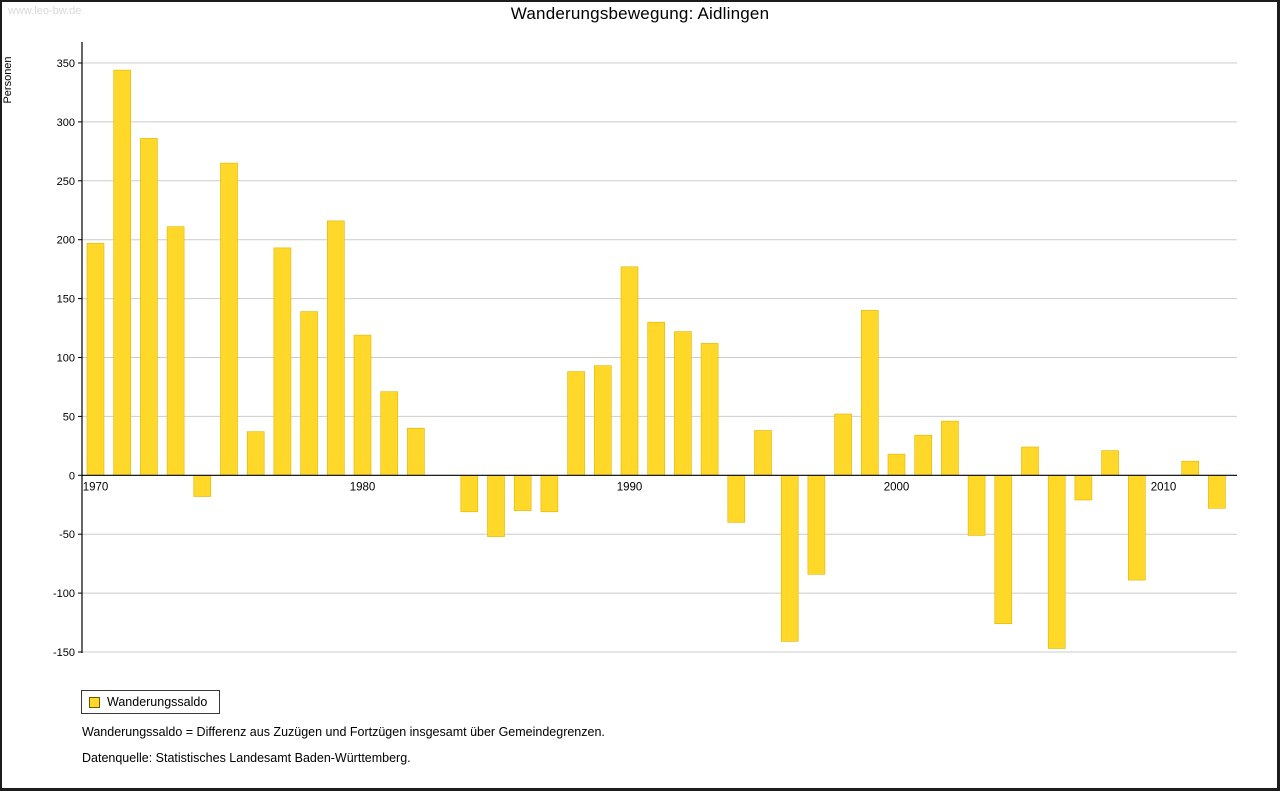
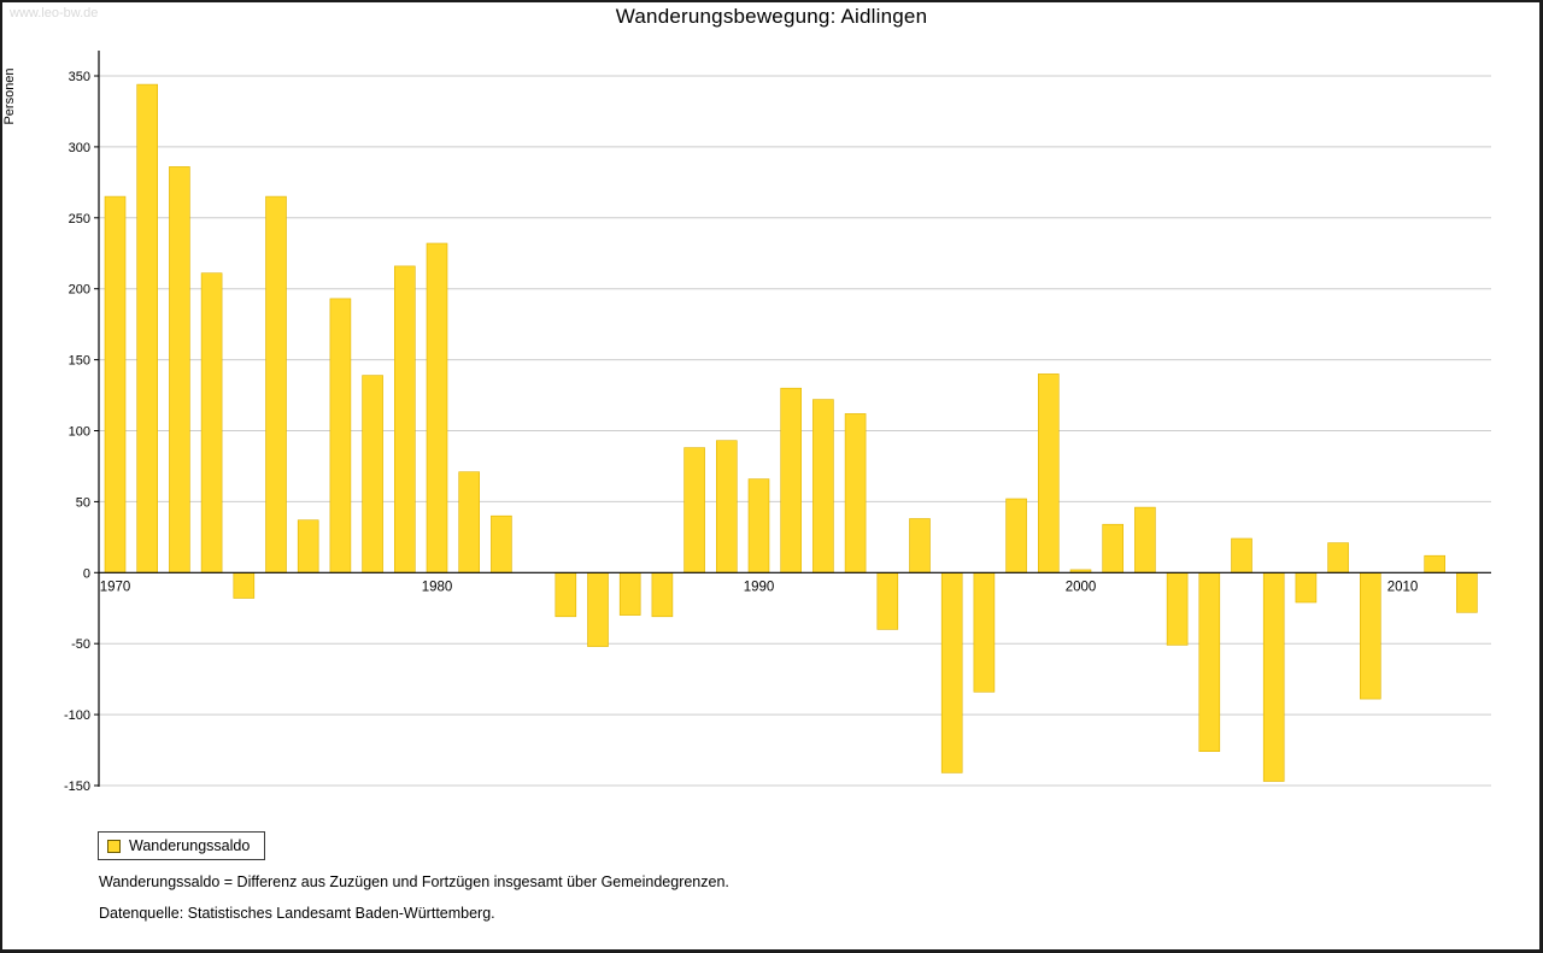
1970: 197 -> 265
1980: 119 -> 232
1990: 177 -> 66
2000: 18 -> 2
